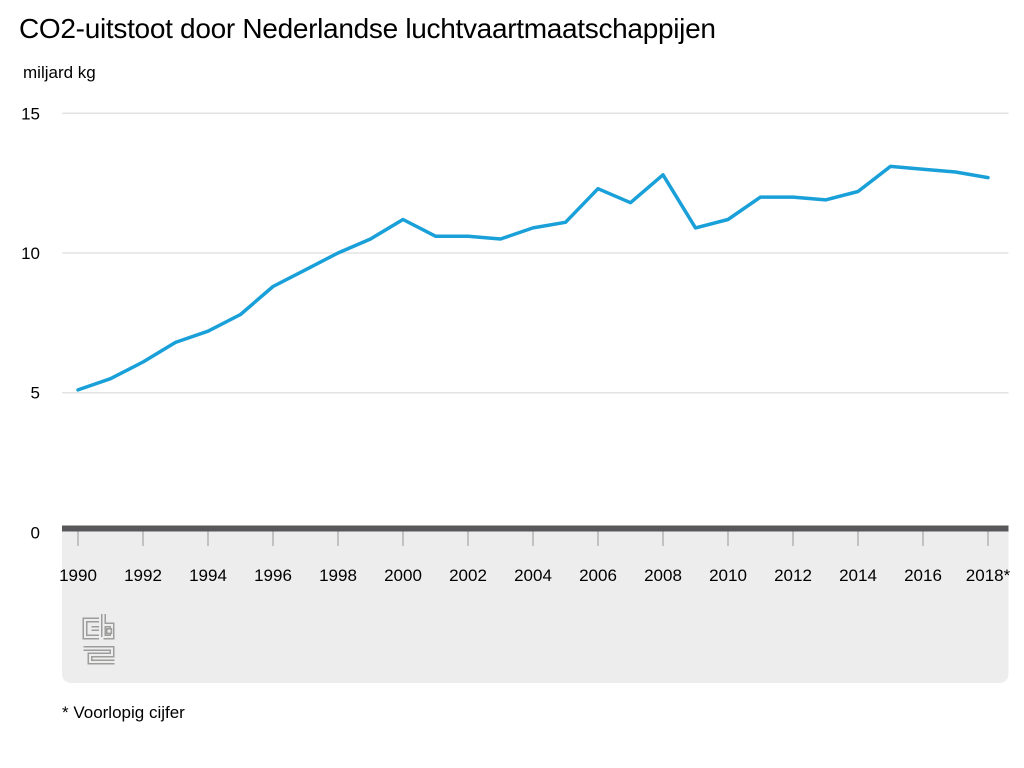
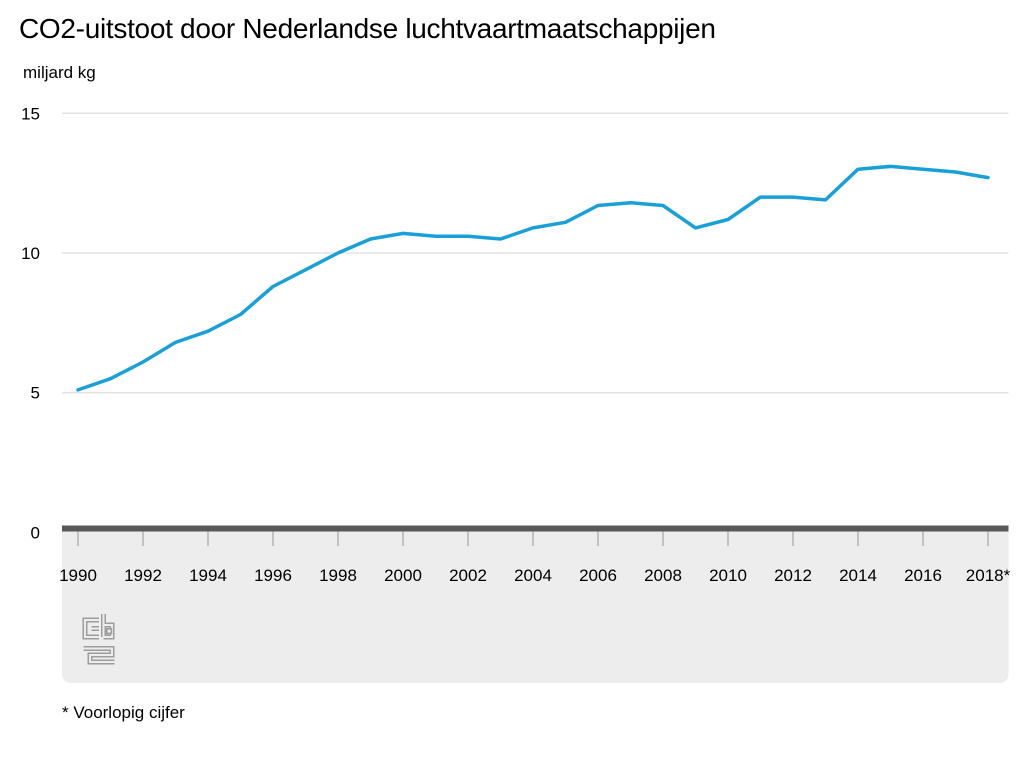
2000: 11.2 -> 10.7
2006: 12.3 -> 11.7
2008: 12.8 -> 11.7
2014: 12.2 -> 13.0
